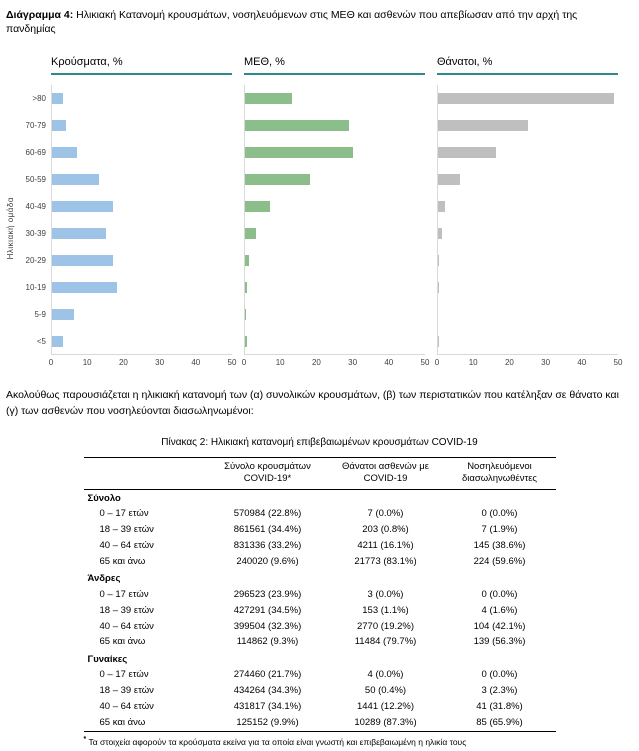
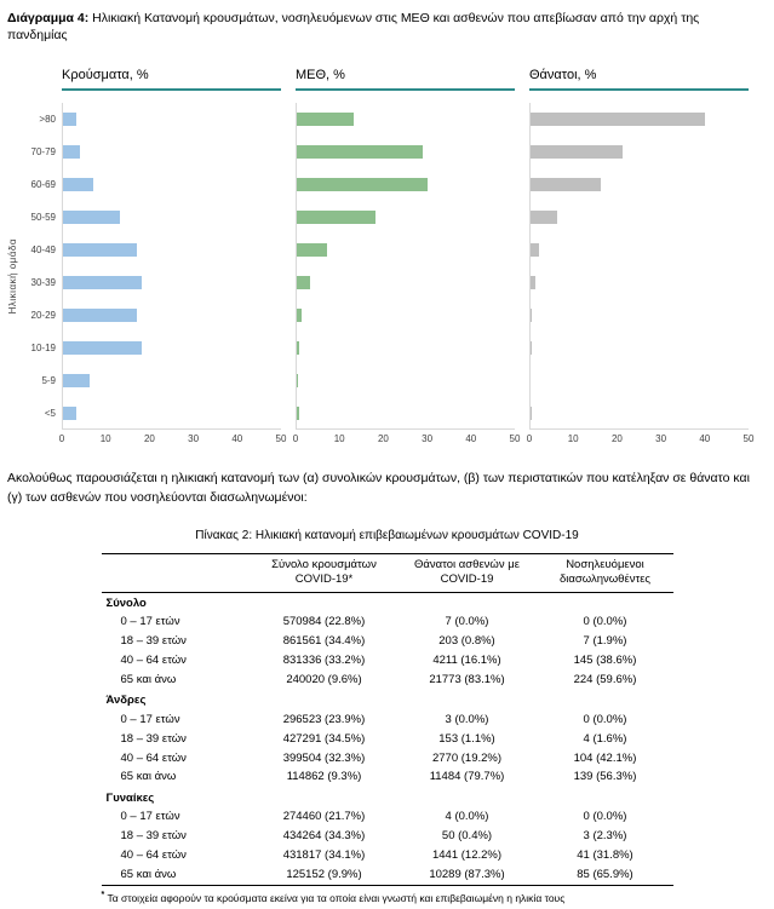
Θάνατοι, %/>80: 49 -> 40
Θάνατοι, %/70-79: 25 -> 21
Κρούσματα, %/30-39: 15 -> 18
